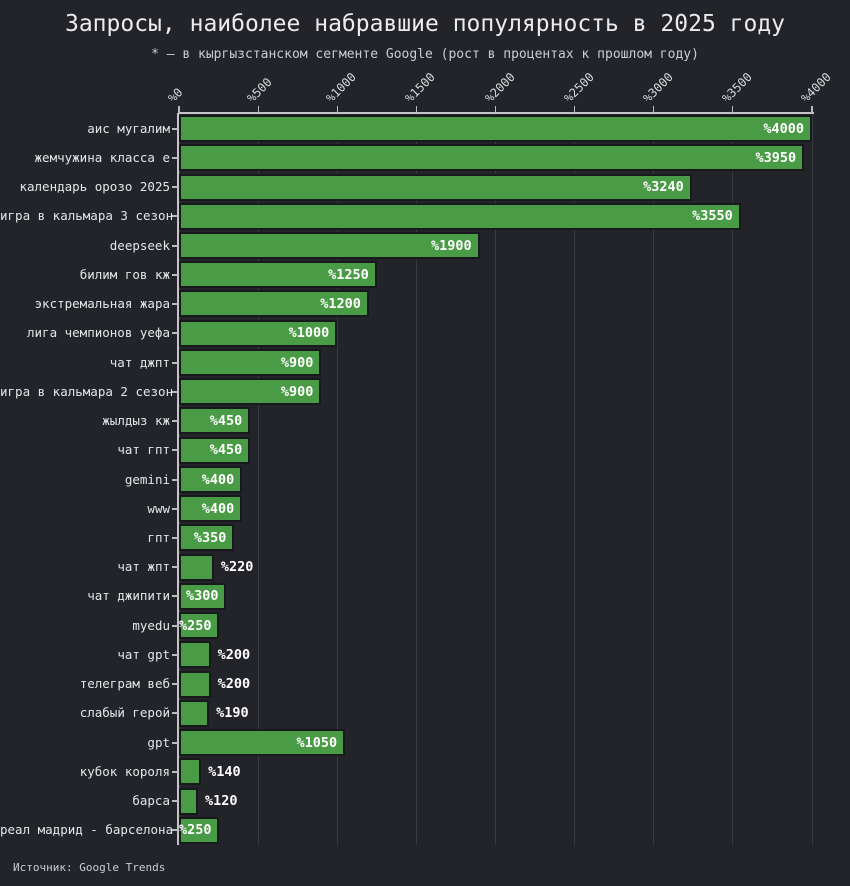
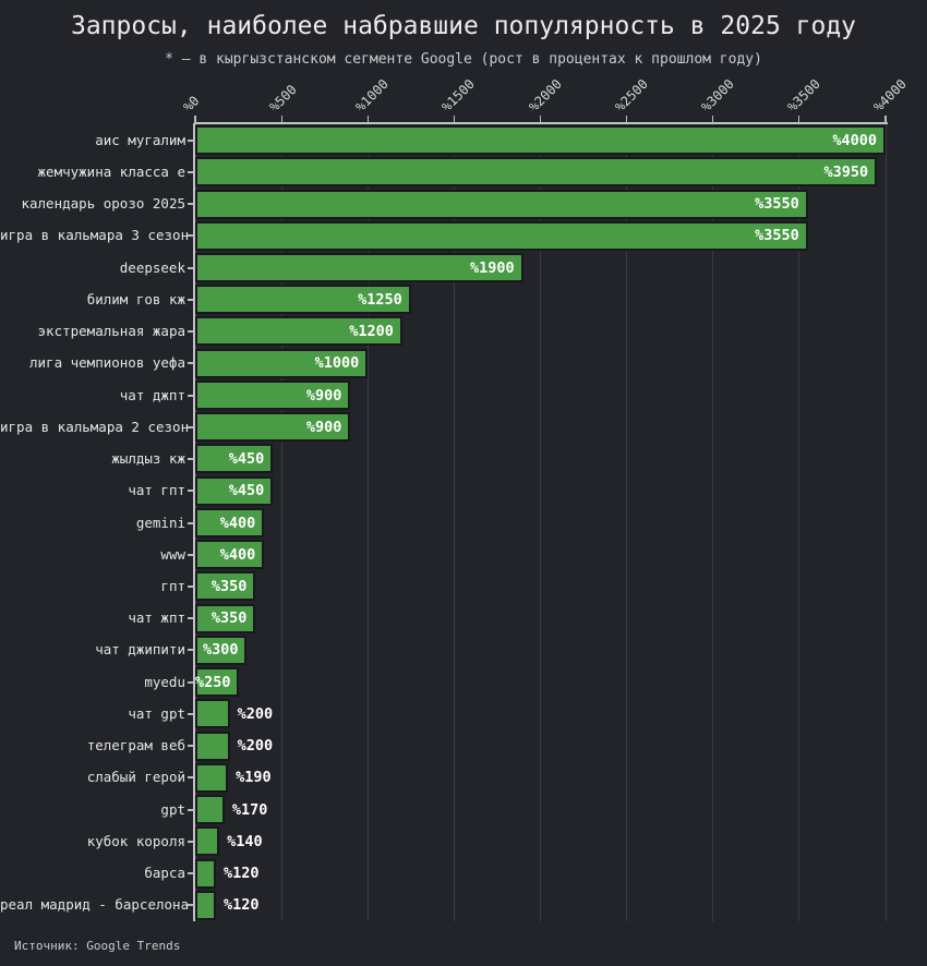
календарь орозо 2025: 3240 -> 3550
чат жпт: 220 -> 350
gpt: 1050 -> 170
реал мадрид - барселона: 250 -> 120
